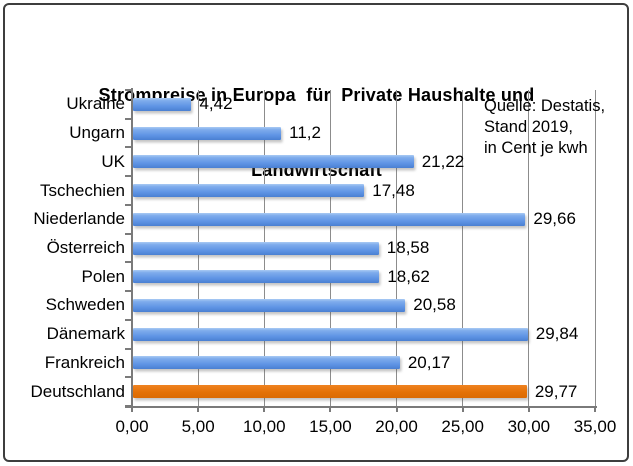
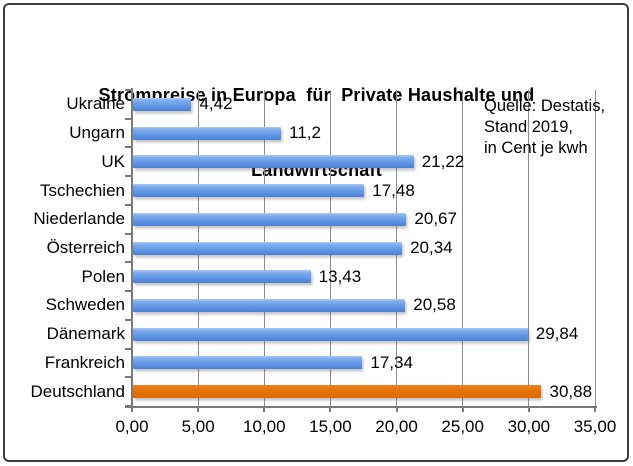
Niederlande: 29,66 -> 20,67
Österreich: 18,58 -> 20,34
Polen: 18,62 -> 13,43
Frankreich: 20,17 -> 17,34
Deutschland: 29,77 -> 30,88
